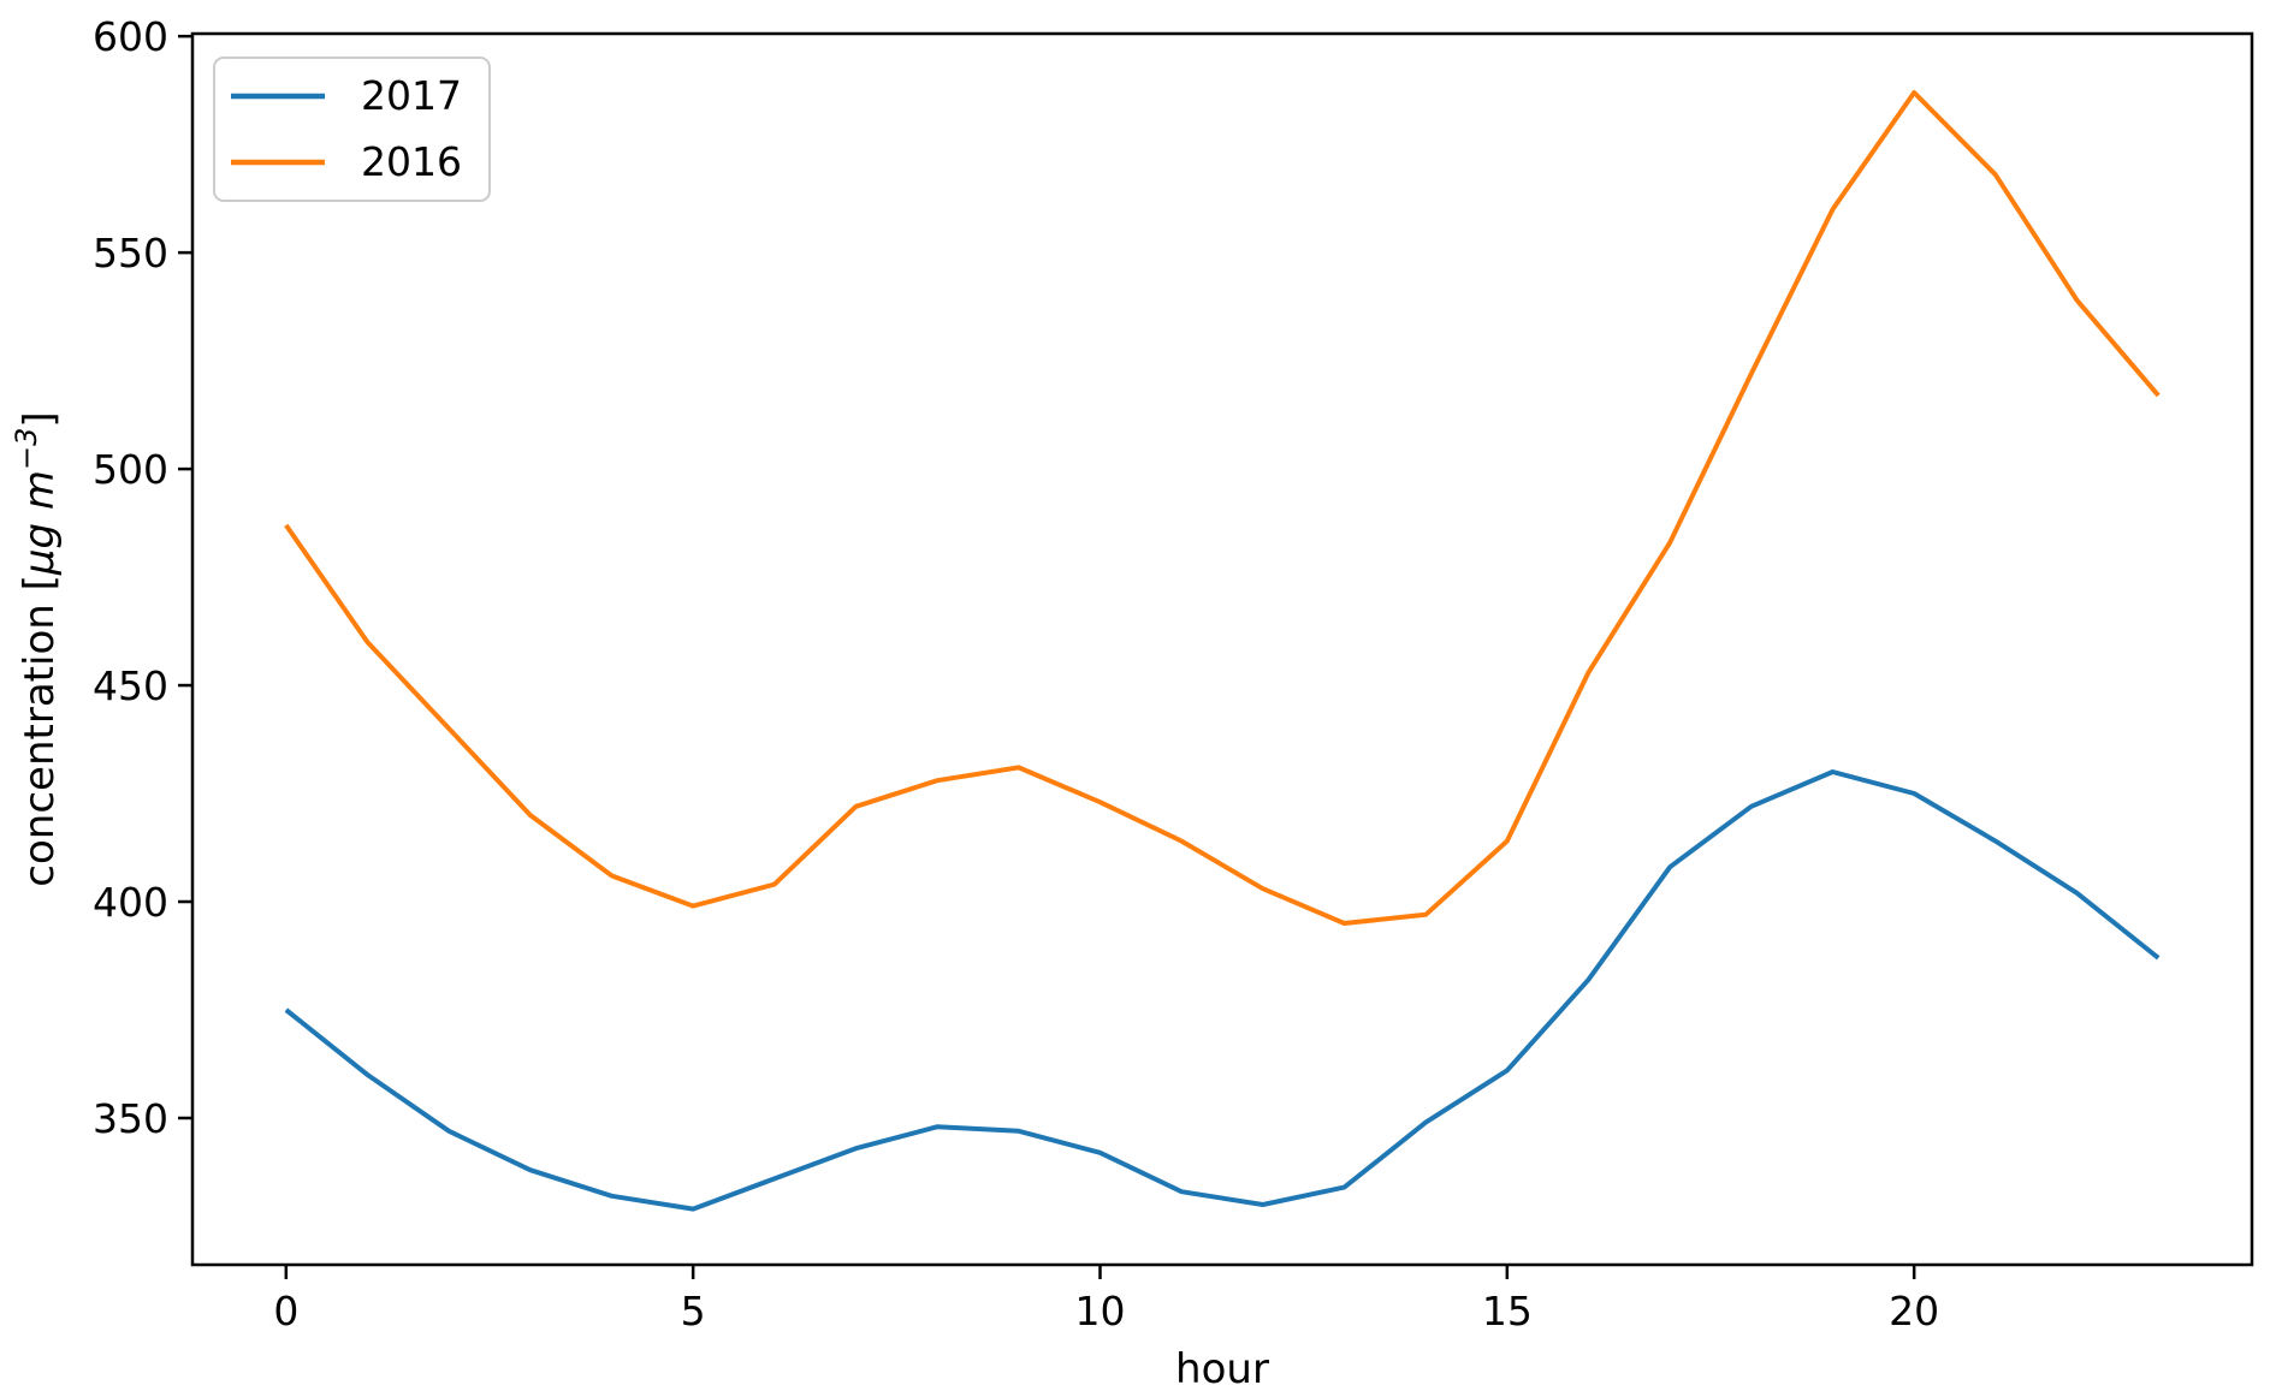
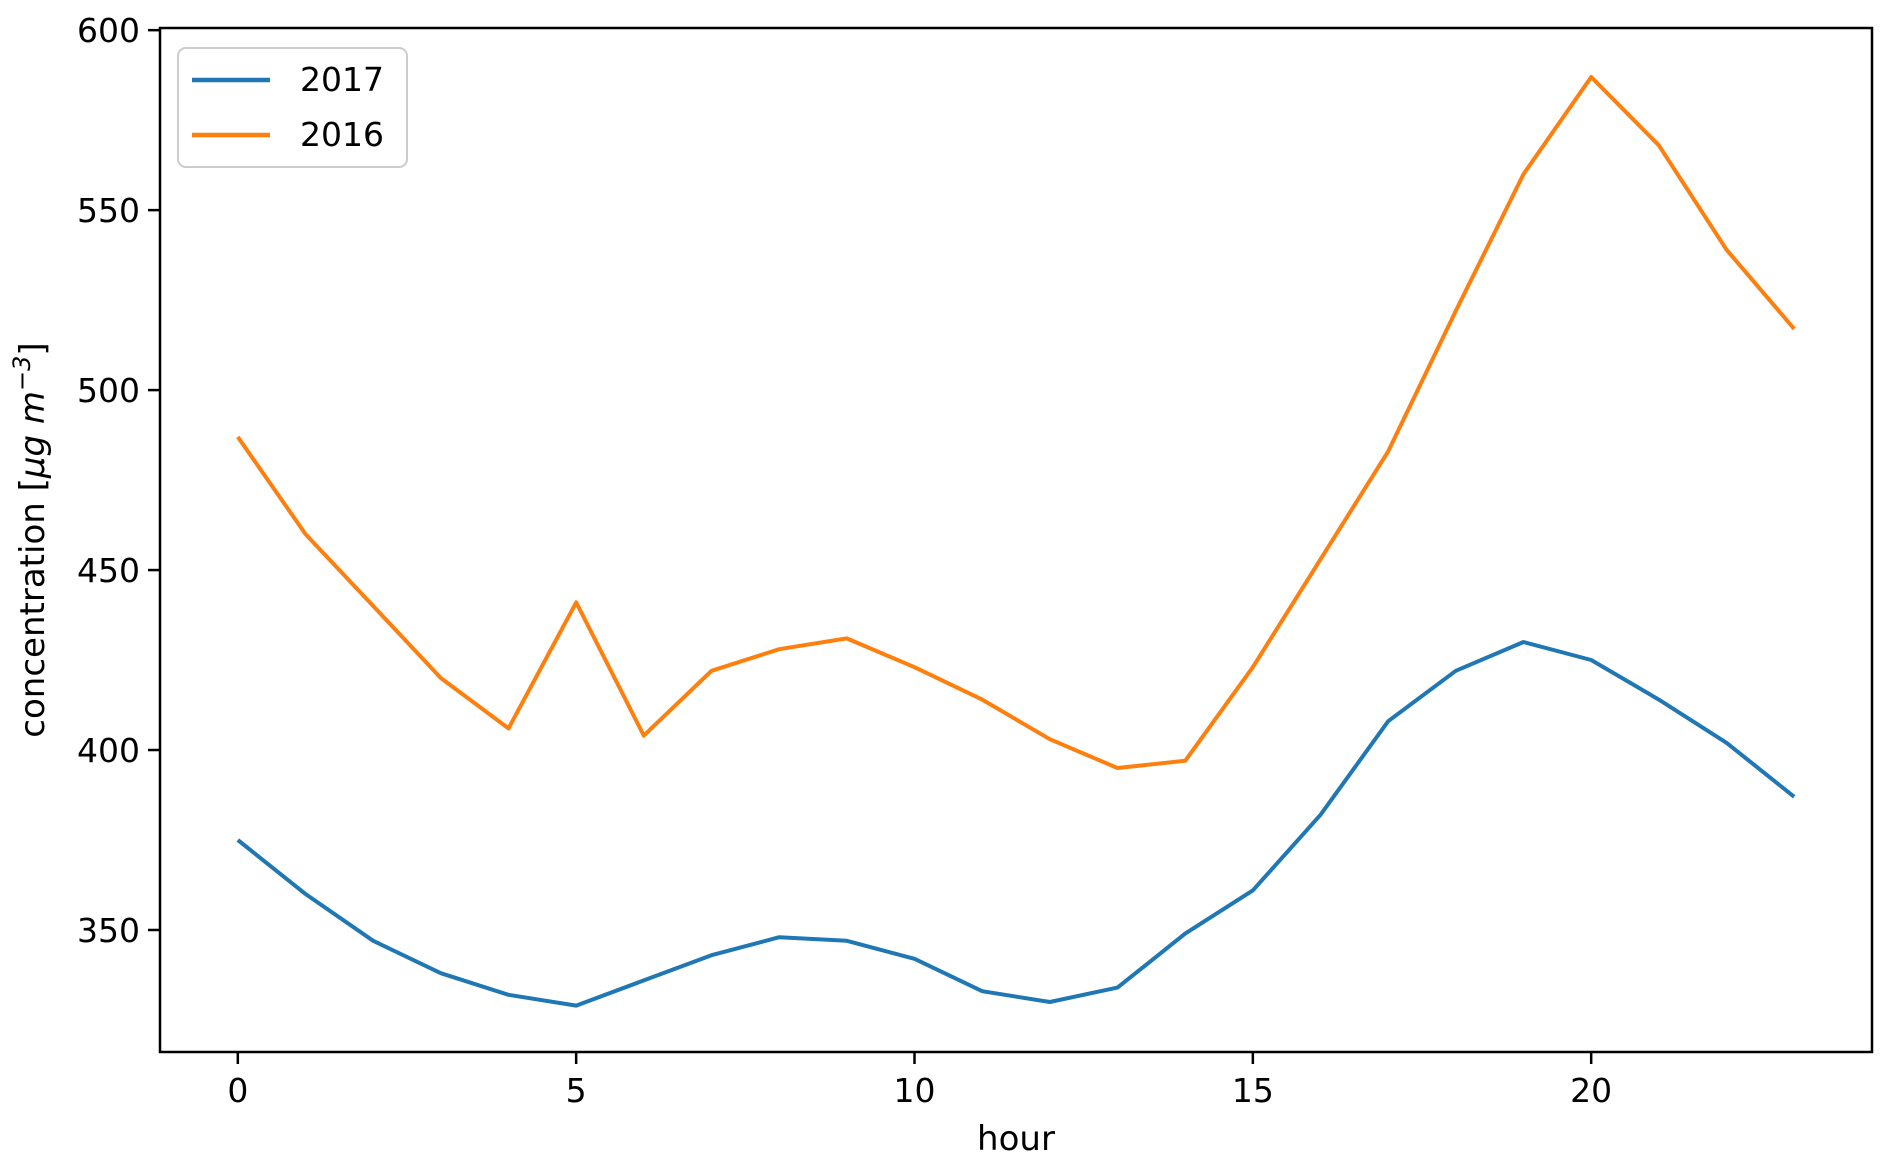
2016/5: 399 -> 441
2016/15: 414 -> 423
